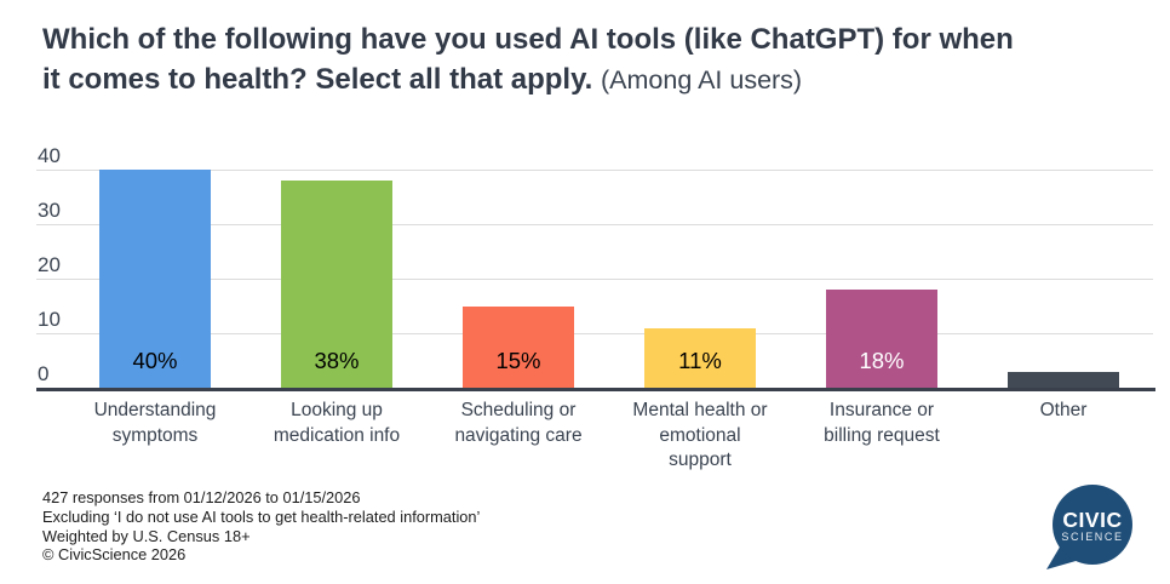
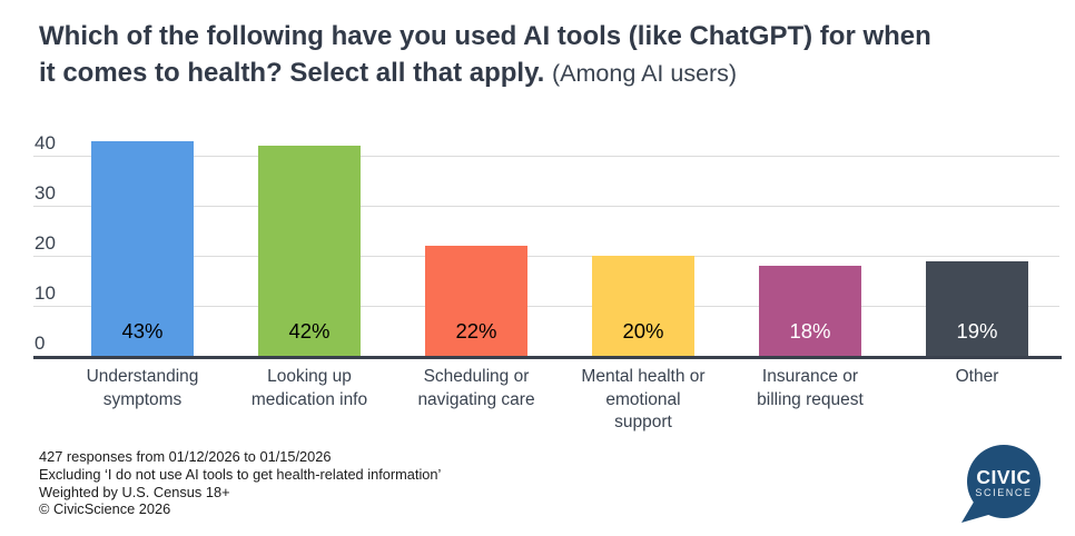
Understanding symptoms: 40% -> 43%
Looking up medication info: 38% -> 42%
Scheduling or navigating care: 15% -> 22%
Mental health or emotional support: 11% -> 20%
Other: 3% -> 19%
